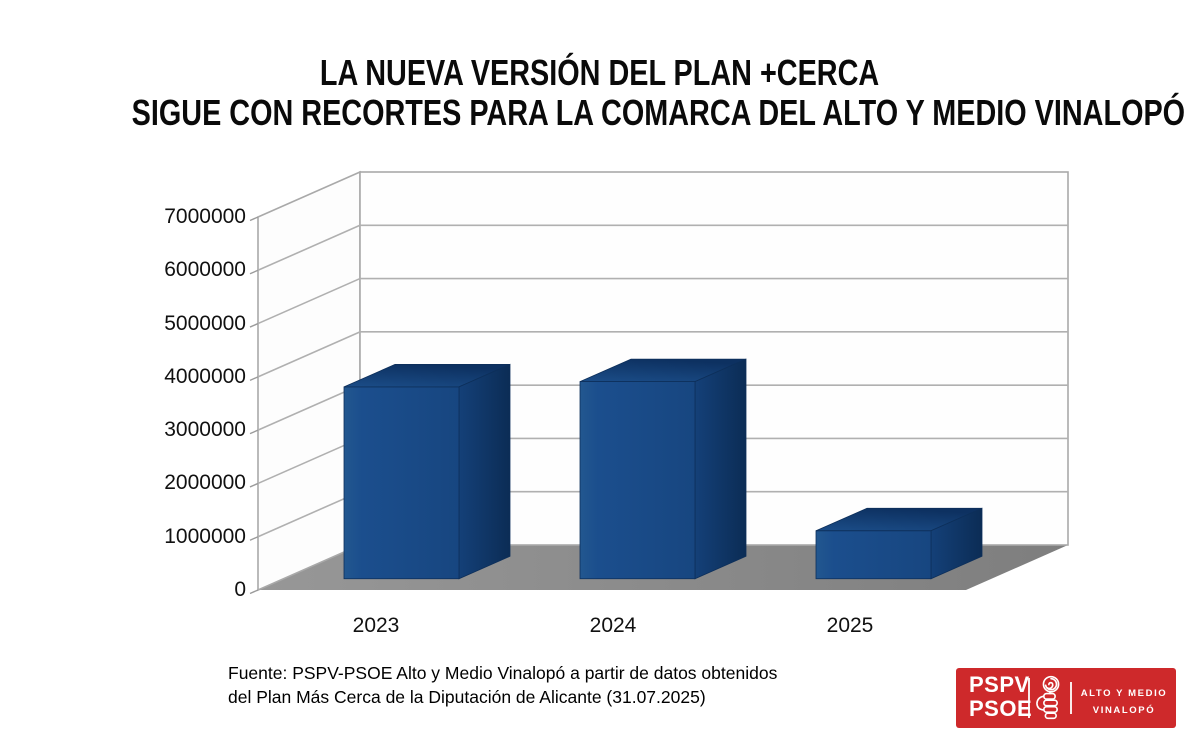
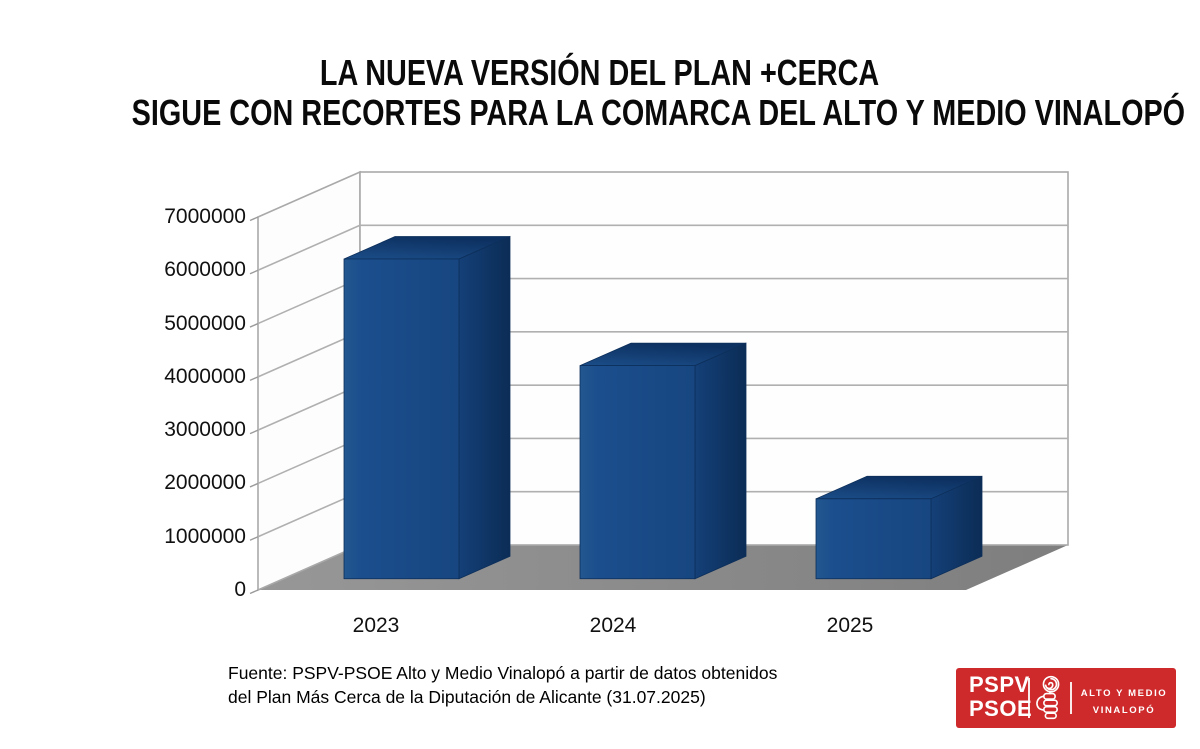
2023: 3600000 -> 6000000
2024: 3700000 -> 4000000
2025: 900000 -> 1500000
